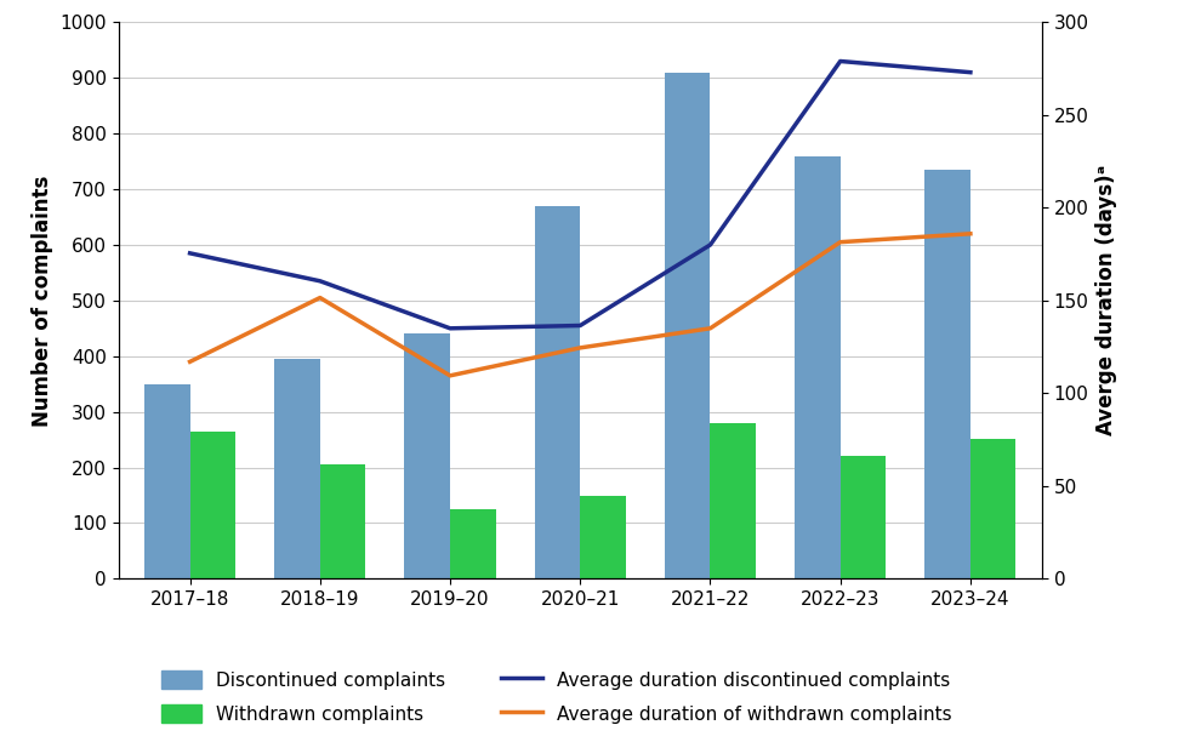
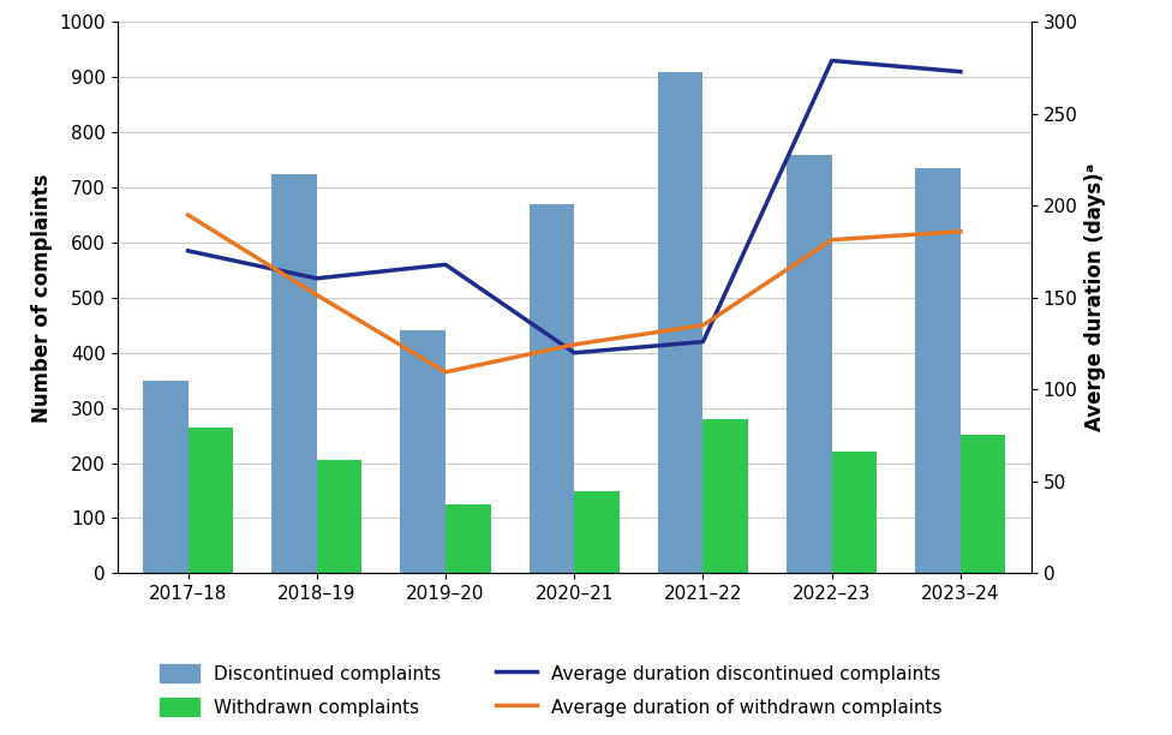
Average duration of withdrawn complaints/2017–18: 390 -> 650
Discontinued complaints/2018–19: 395 -> 725
Average duration discontinued complaints/2019–20: 450 -> 560
Average duration discontinued complaints/2020–21: 455 -> 400
Average duration discontinued complaints/2021–22: 600 -> 420
